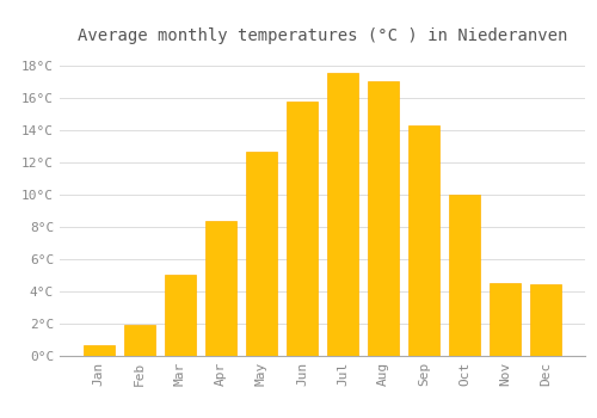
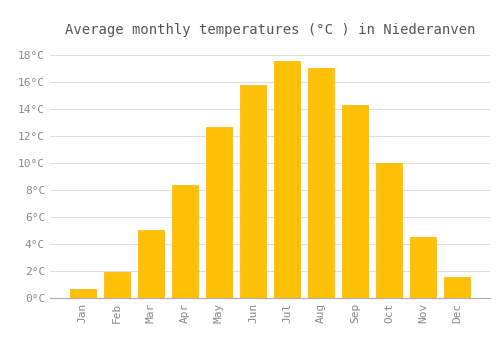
Dec: 4.4°C -> 1.5°C
